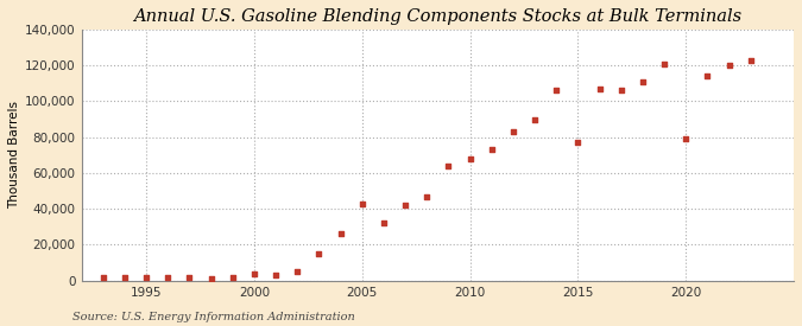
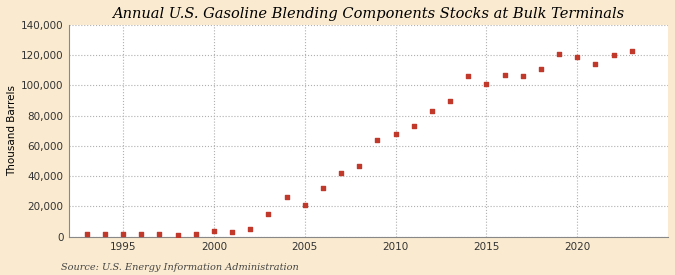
2005: 43,000 -> 21,000
2015: 77,000 -> 101,000
2020: 79,000 -> 119,000
